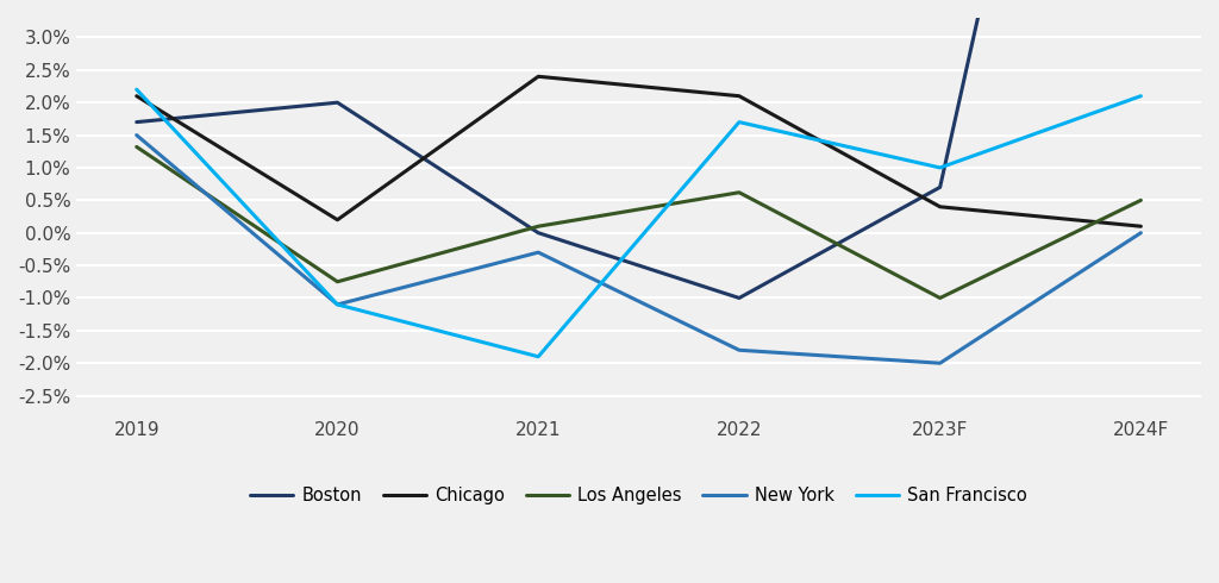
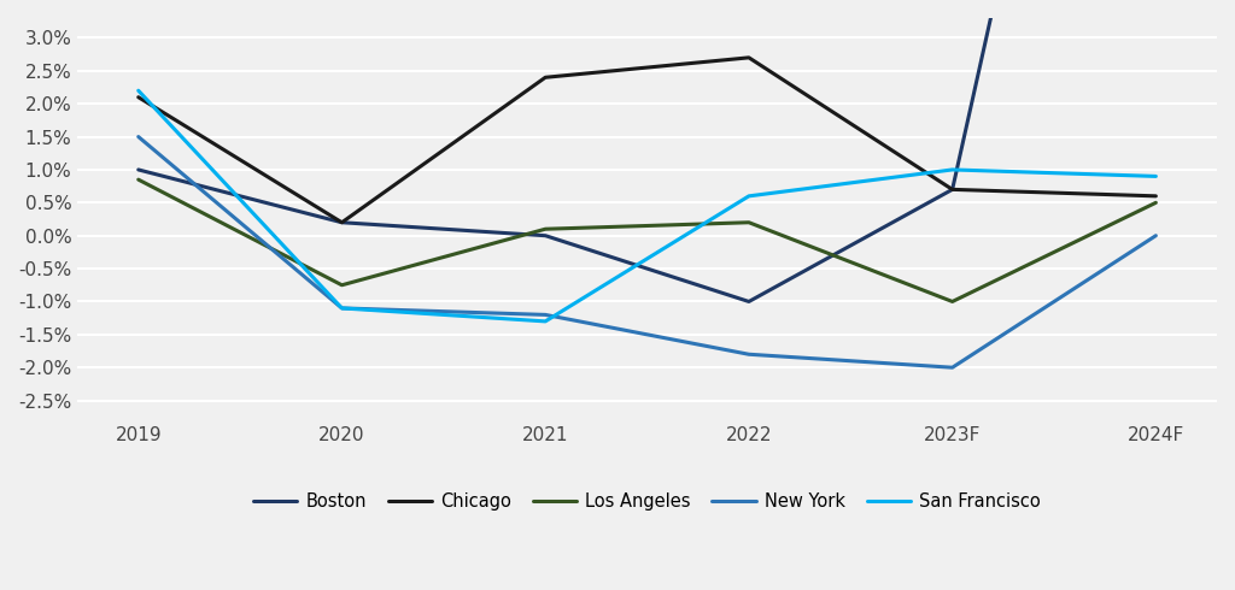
Boston/2019: 1.7% -> 1.0%
Los Angeles/2019: 1.32% -> 0.85%
Boston/2020: 2.0% -> 0.2%
New York/2021: -0.3% -> -1.2%
San Francisco/2021: -1.9% -> -1.3%
Chicago/2022: 2.1% -> 2.7%
Los Angeles/2022: 0.62% -> 0.20%
San Francisco/2022: 1.7% -> 0.6%
Chicago/2023F: 0.4% -> 0.7%
Chicago/2024F: 0.1% -> 0.6%
San Francisco/2024F: 2.1% -> 0.9%
